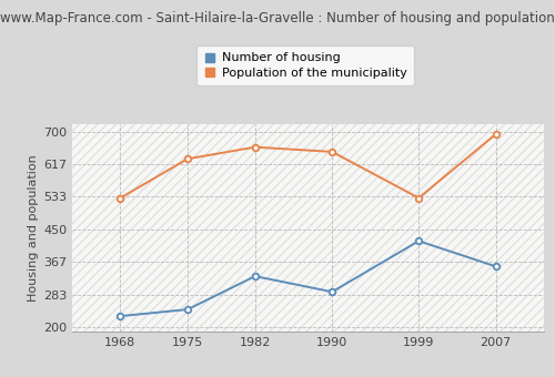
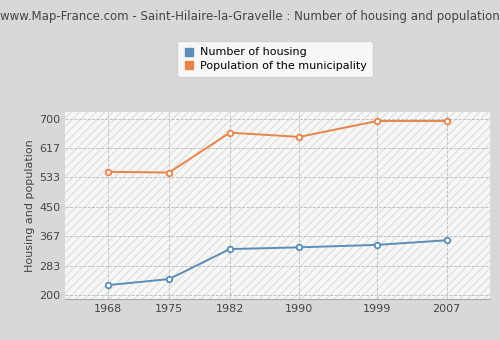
Population of the municipality/1968: 530 -> 549
Population of the municipality/1975: 630 -> 547
Number of housing/1990: 290 -> 335
Number of housing/1999: 420 -> 342
Population of the municipality/1999: 530 -> 693
